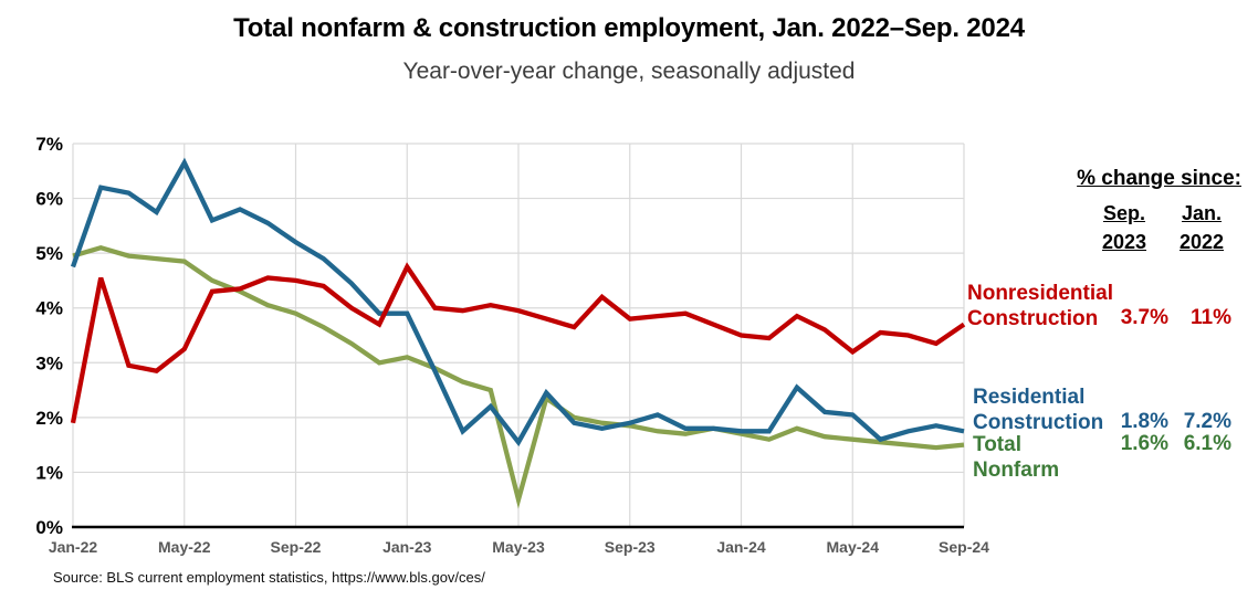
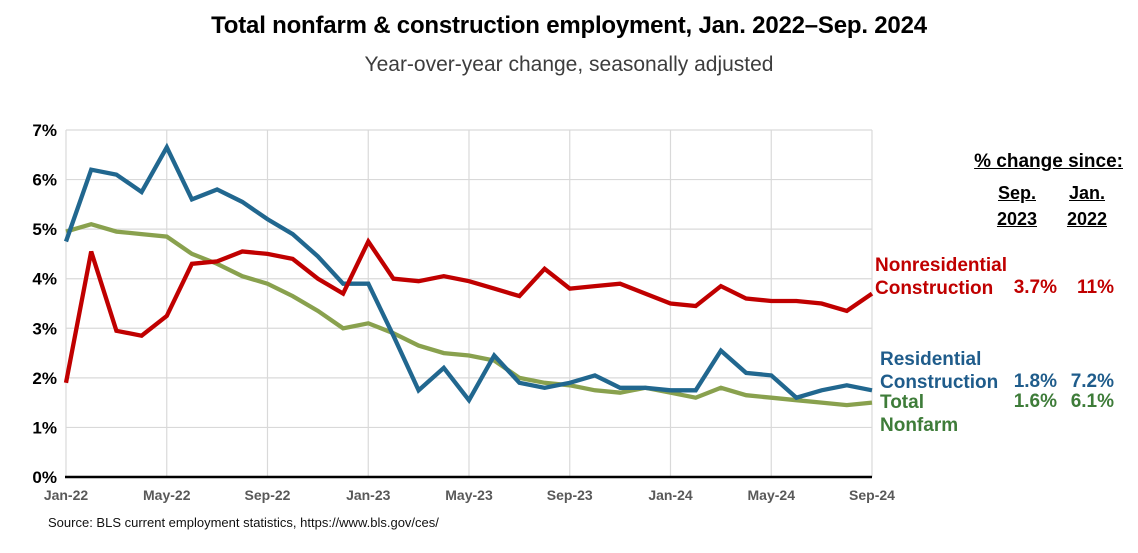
Total Nonfarm/May-23: 0.5% -> 2.5%
Nonresidential Construction/May-24: 3.2% -> 3.5%
